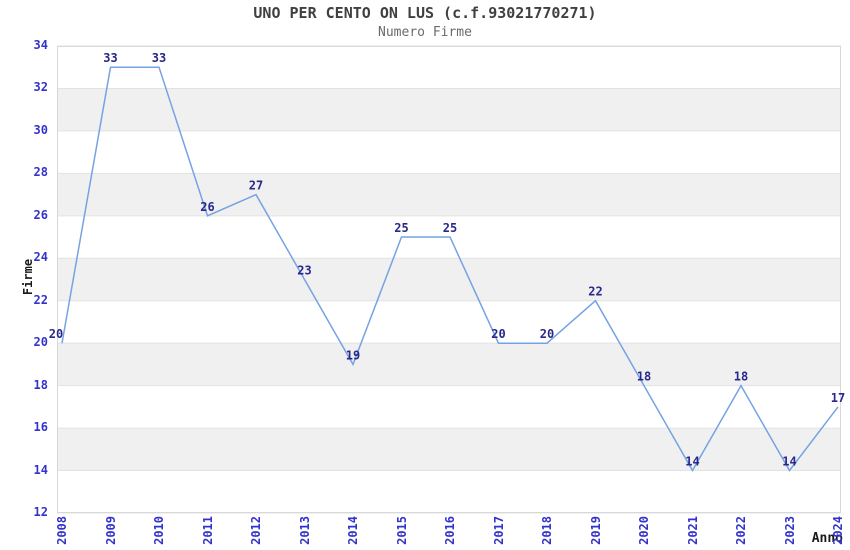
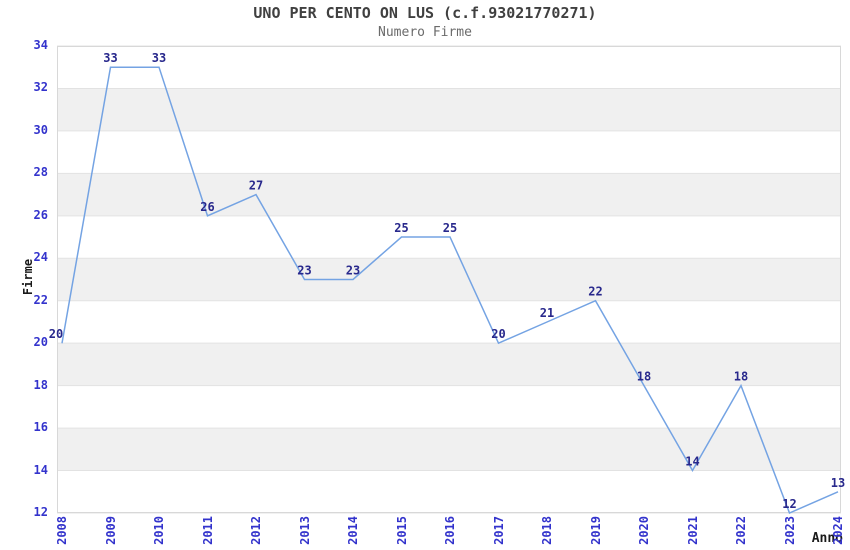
2014: 19 -> 23
2018: 20 -> 21
2023: 14 -> 12
2024: 17 -> 13
